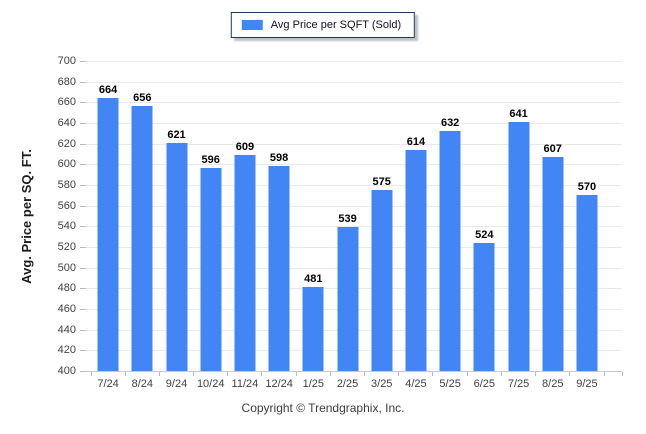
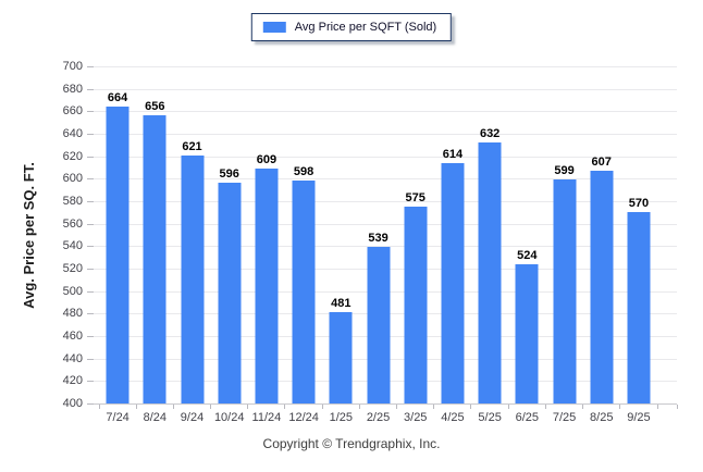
7/25: 641 -> 599
